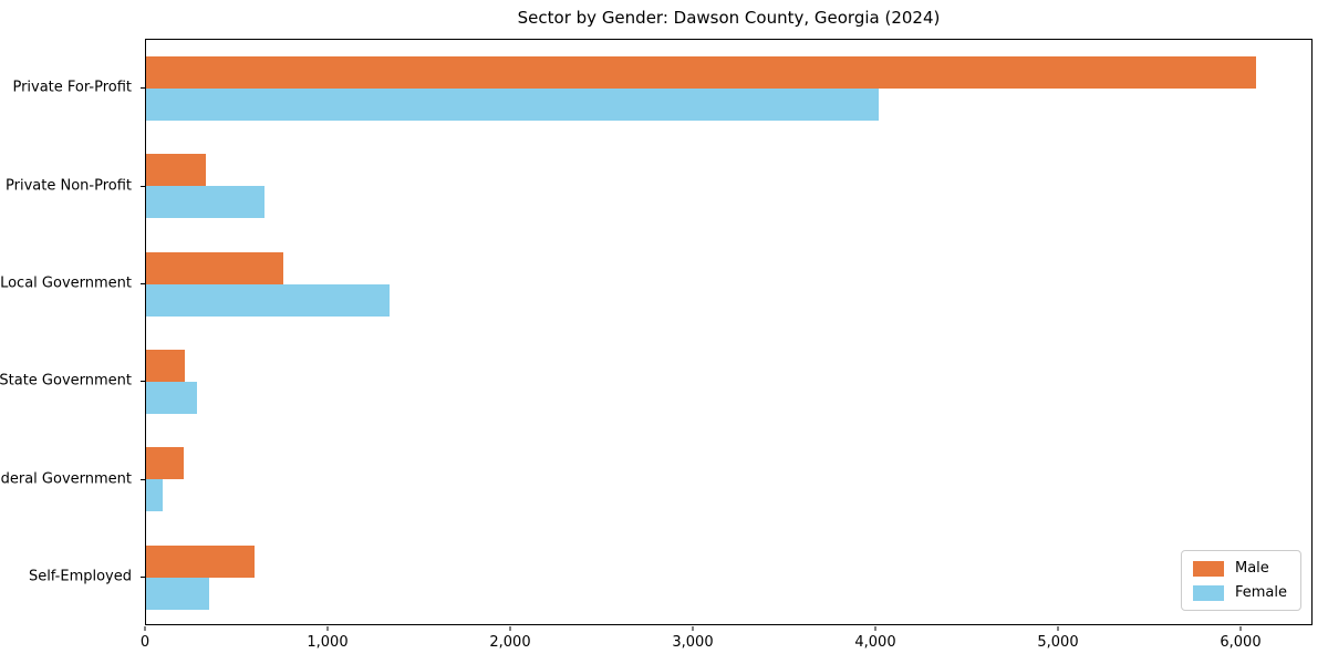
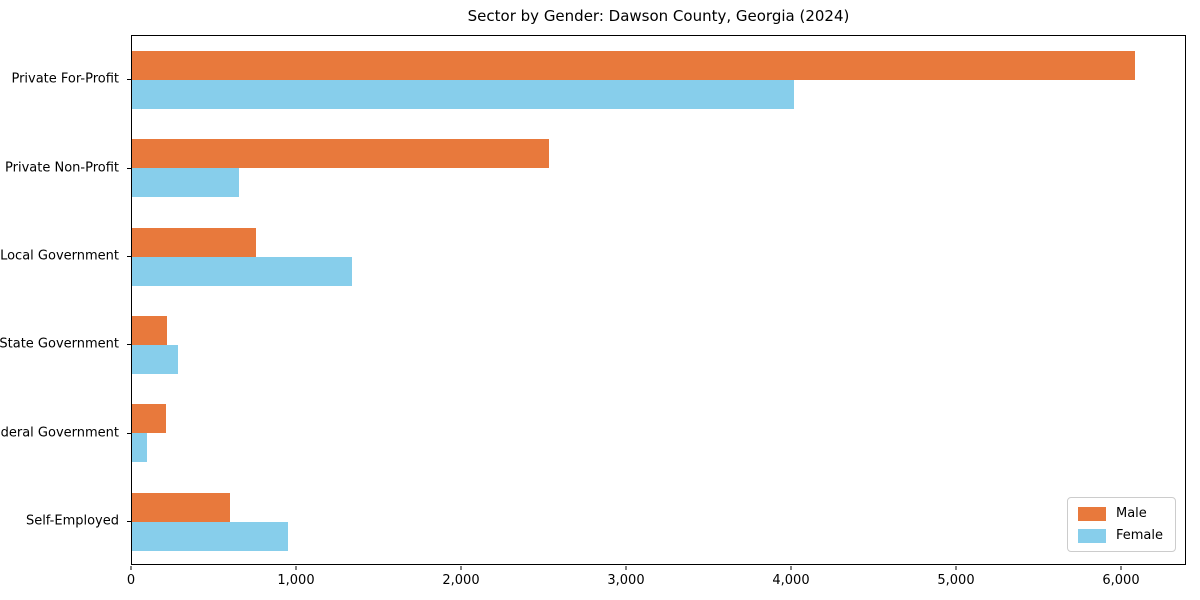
Male/Private Non-Profit: 330 -> 2530
Female/Self-Employed: 340 -> 950
